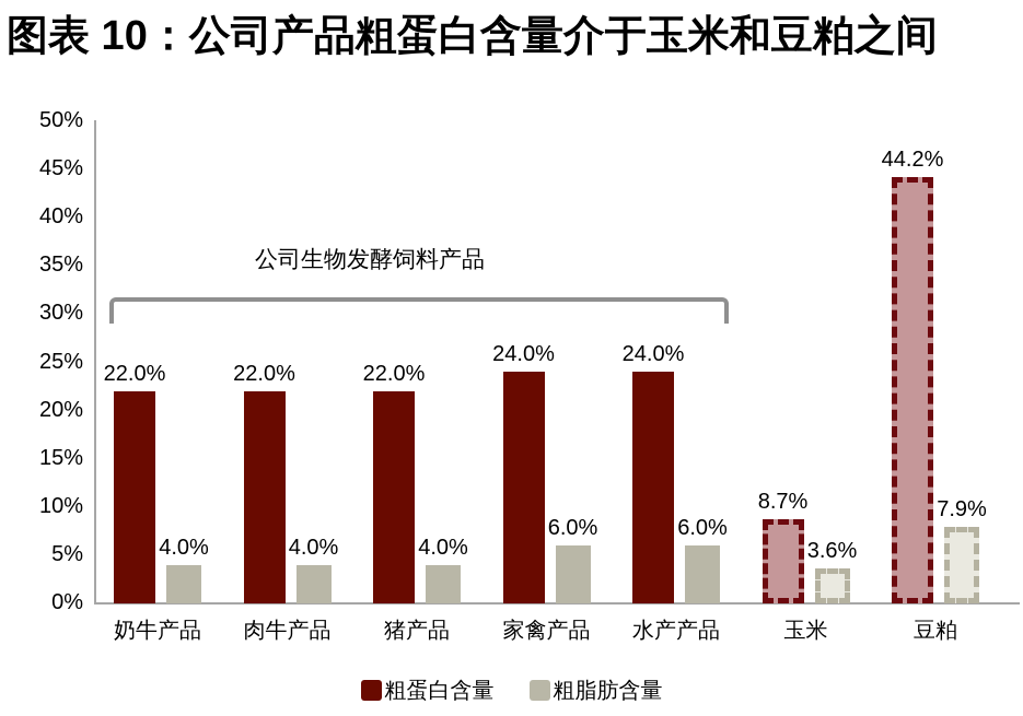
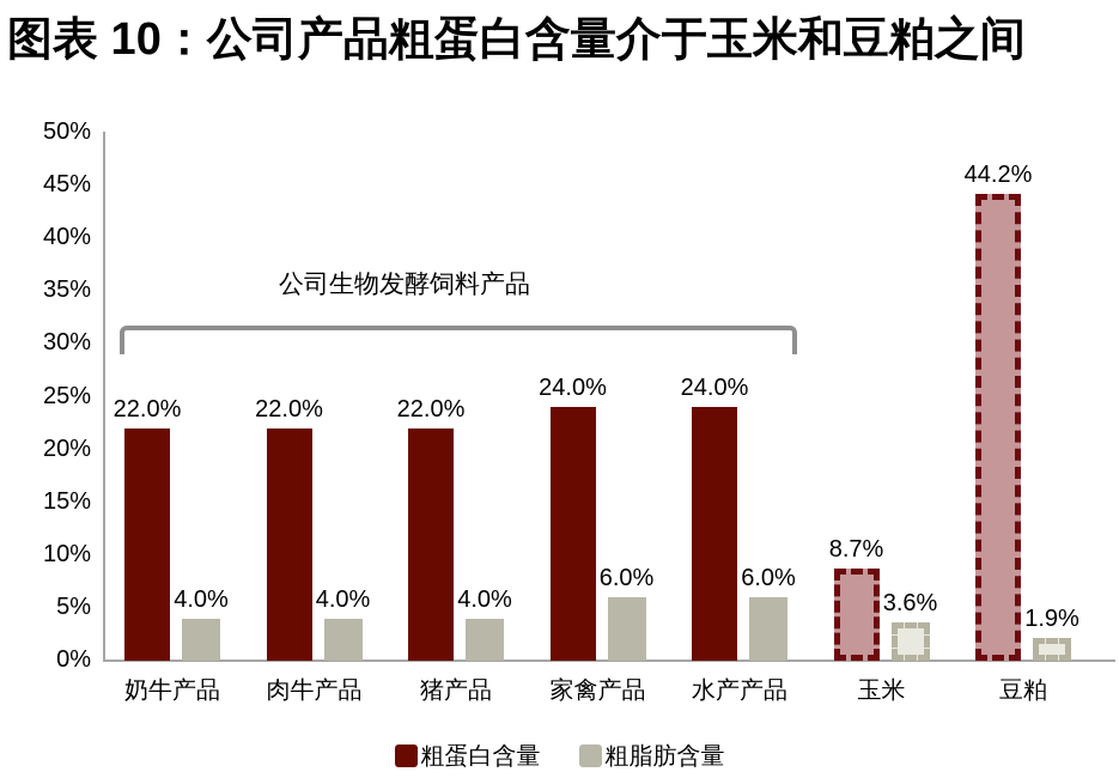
粗脂肪含量/豆粕: 7.9% -> 1.9%
